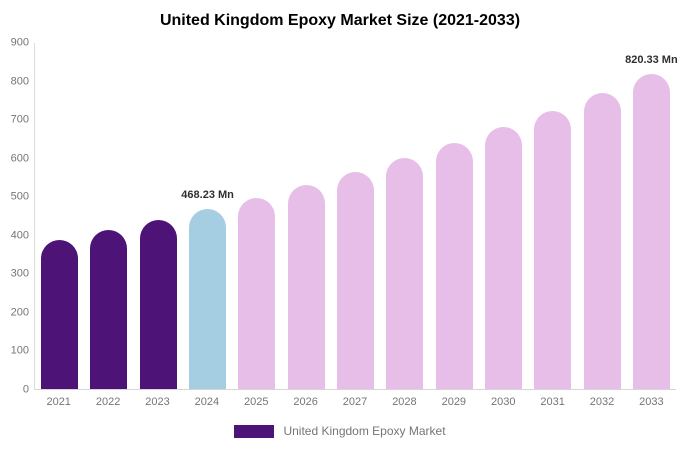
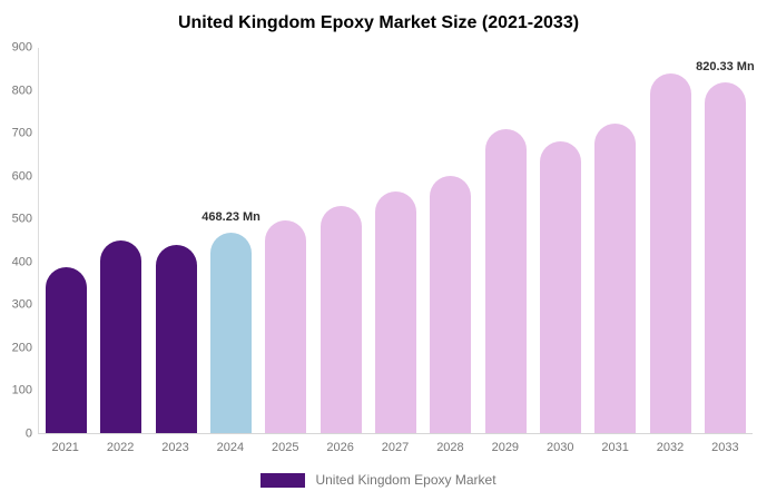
2022: 410 -> 450
2029: 640 -> 710
2032: 770 -> 840
